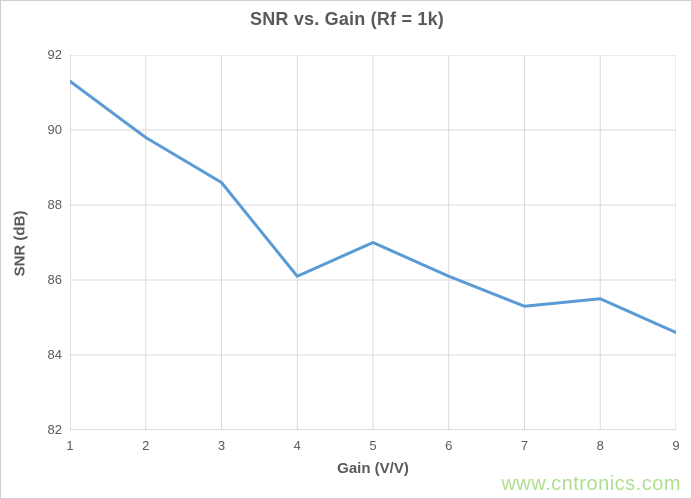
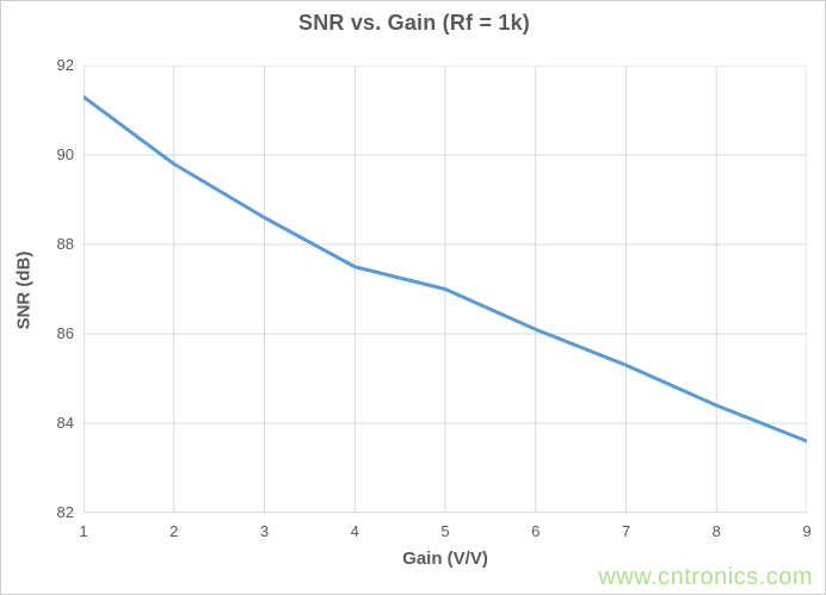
4: 86.1 -> 87.5
8: 85.5 -> 84.4
9: 84.6 -> 83.6
